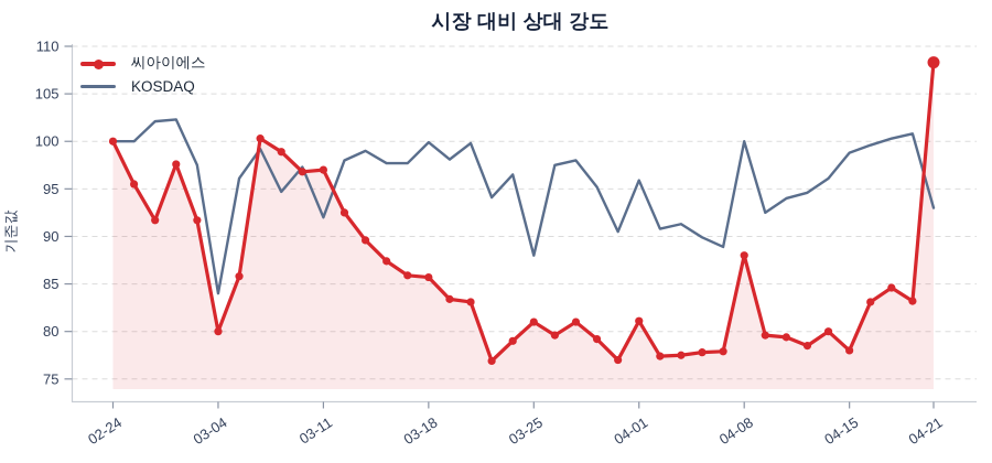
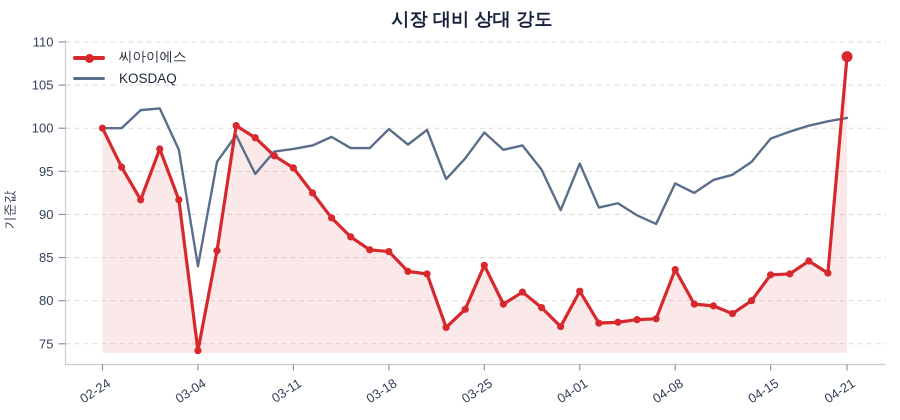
씨아이에스/03-04: 80 -> 74
씨아이에스/03-11: 97 -> 95
KOSDAQ/03-11: 92 -> 98
씨아이에스/03-25: 81 -> 84
KOSDAQ/03-25: 88 -> 100
씨아이에스/04-08: 88 -> 84
KOSDAQ/04-08: 100 -> 94
씨아이에스/04-15: 78 -> 83
KOSDAQ/04-21: 93 -> 101
